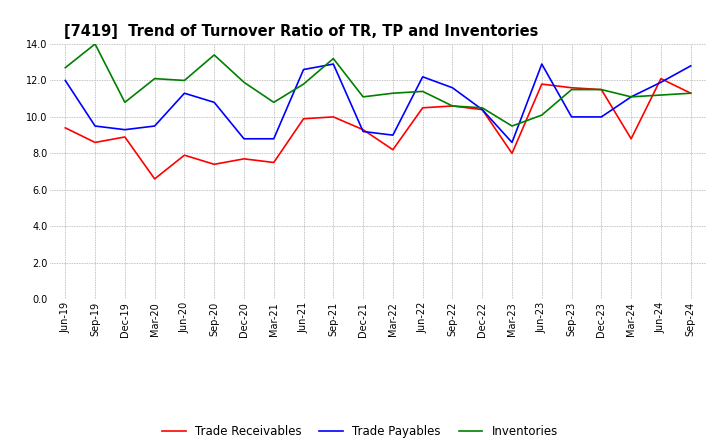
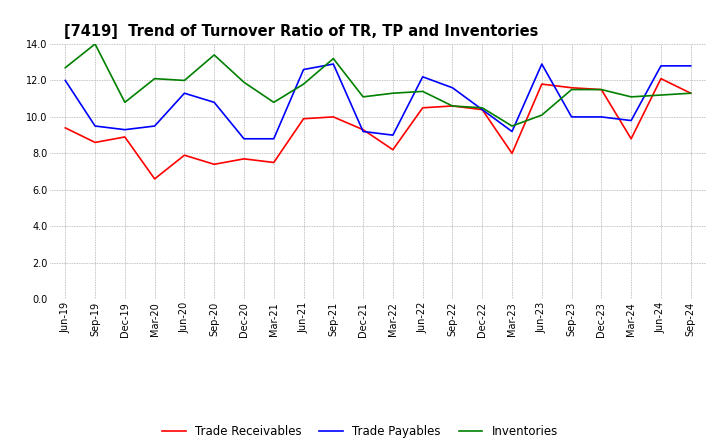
Trade Payables/Mar-23: 8.6 -> 9.2
Trade Payables/Mar-24: 11.1 -> 9.8
Trade Payables/Jun-24: 11.9 -> 12.8
